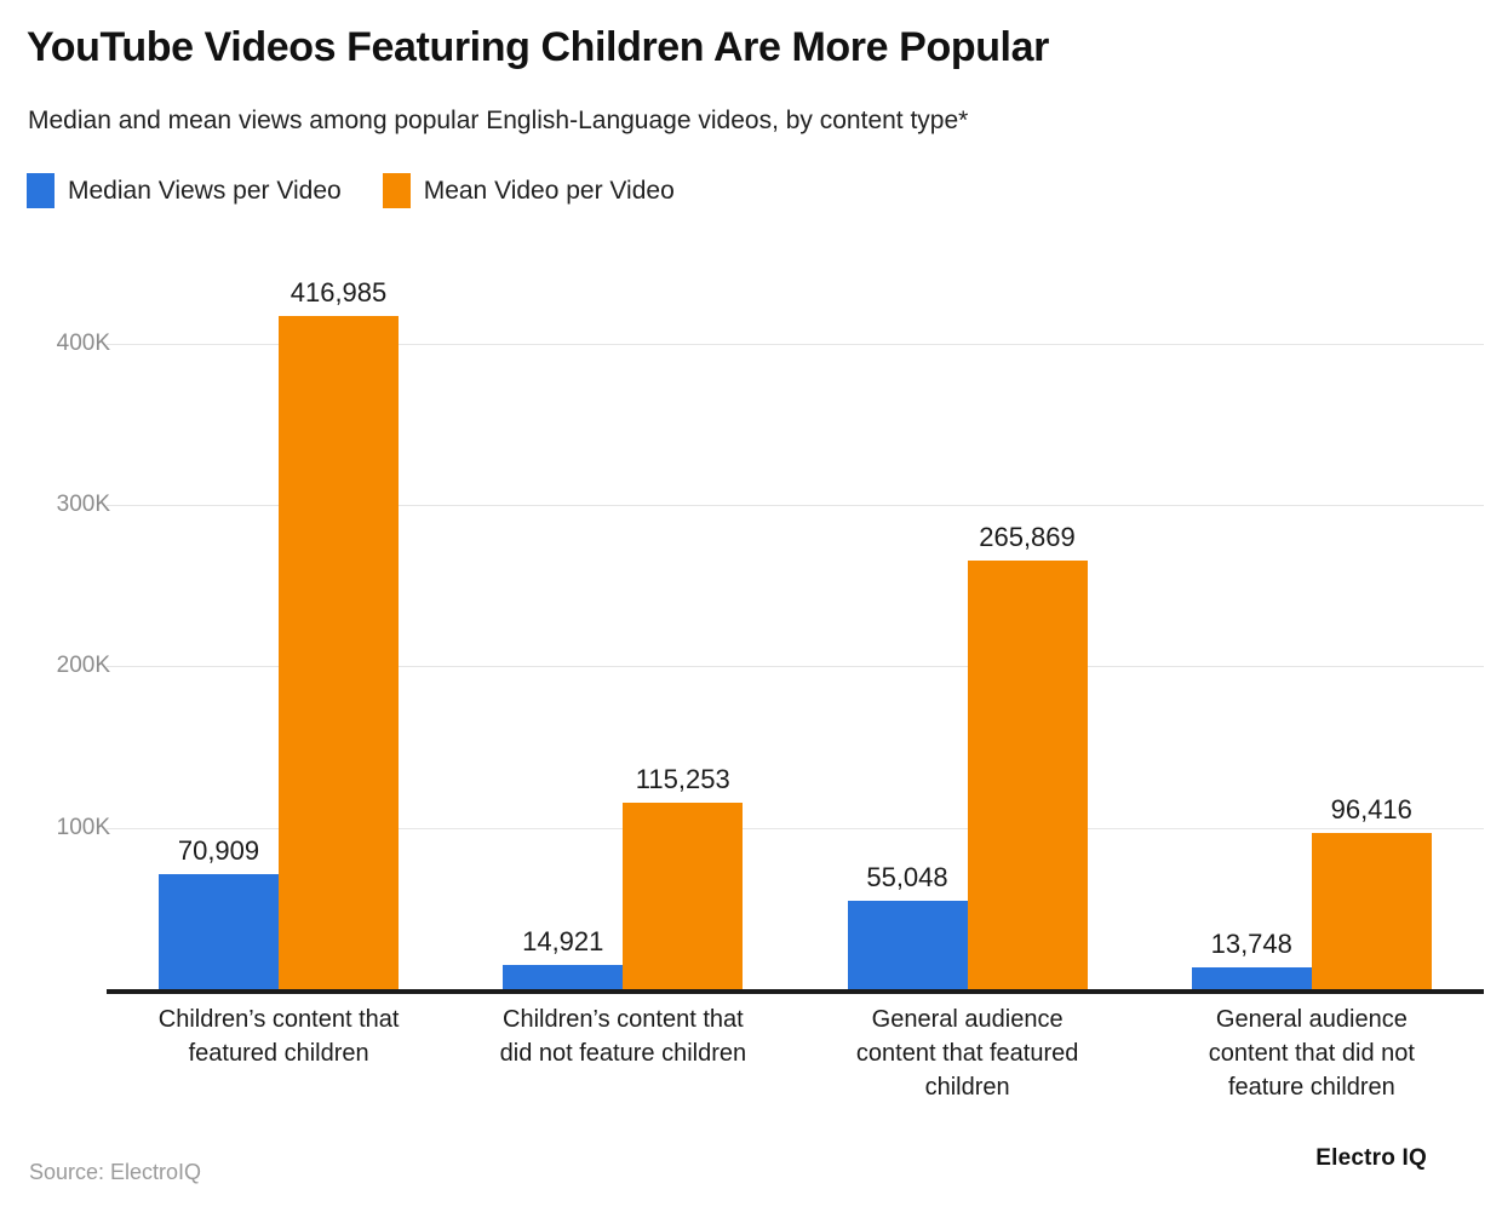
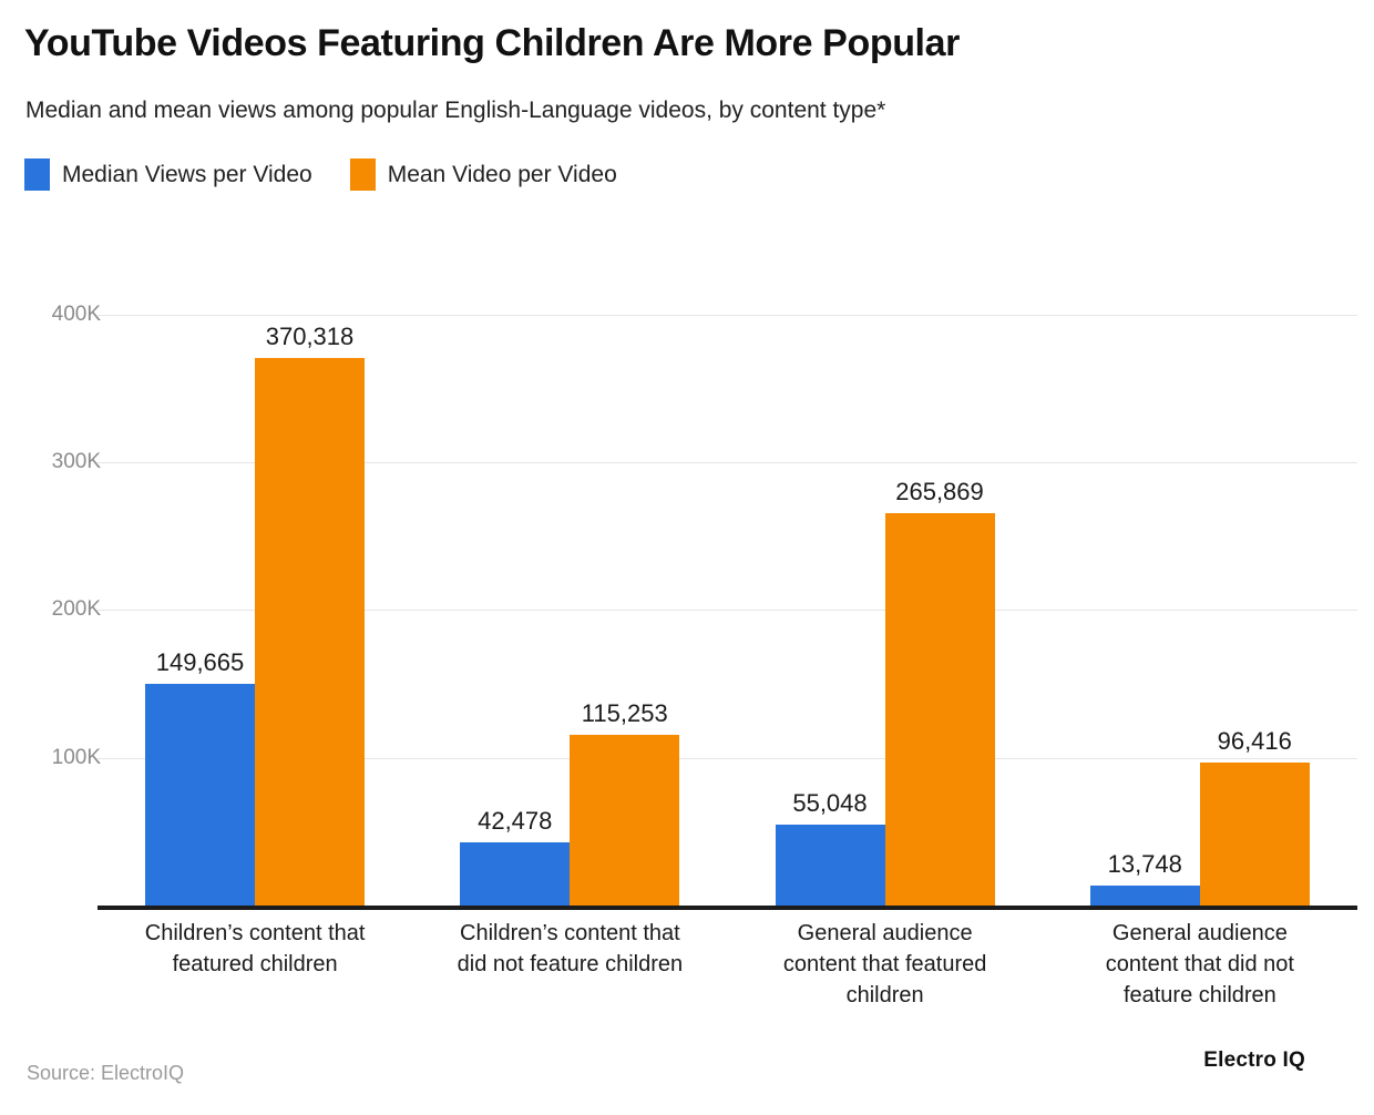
Median Views per Video/Children’s content that featured children: 70,909 -> 149,665
Mean Video per Video/Children’s content that featured children: 416,985 -> 370,318
Median Views per Video/Children’s content that did not feature children: 14,921 -> 42,478
